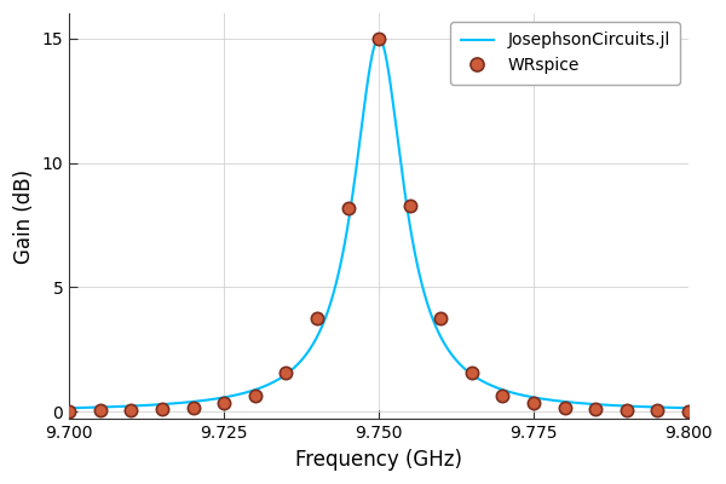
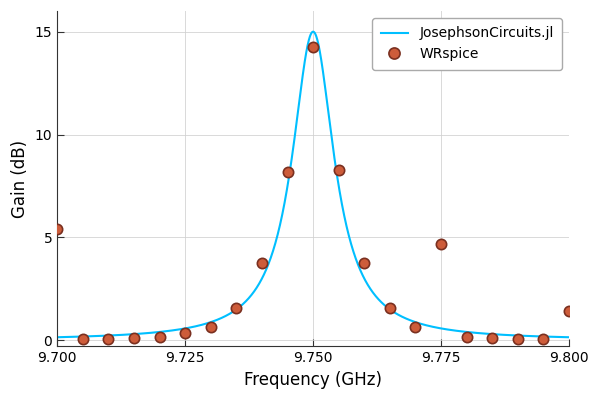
WRspice/9.700: 0.02 -> 5.40
WRspice/9.750: 15.00 -> 14.25
WRspice/9.775: 0.35 -> 4.70
WRspice/9.800: 0.02 -> 1.40
